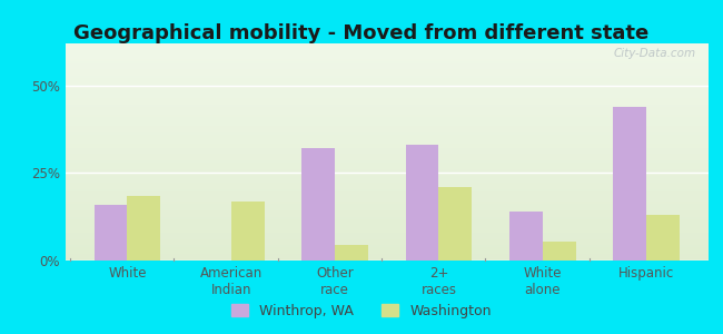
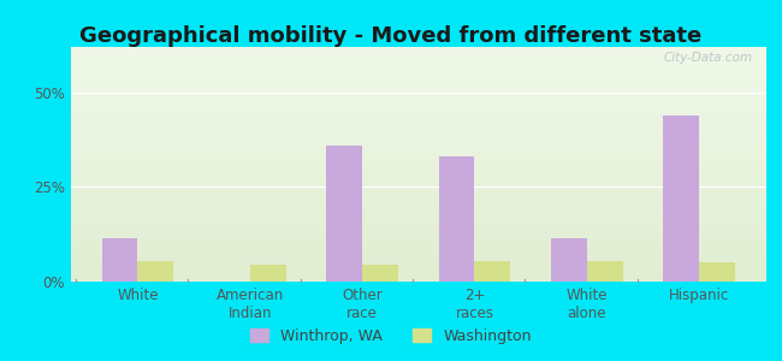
Winthrop, WA/White: 16.0% -> 11.5%
Washington/White: 18.5% -> 5.5%
Washington/American Indian: 17.0% -> 4.5%
Winthrop, WA/Other race: 32.0% -> 36.0%
Washington/2+ races: 21.0% -> 5.5%
Winthrop, WA/White alone: 14.0% -> 11.5%
Washington/Hispanic: 13.0% -> 5.0%
